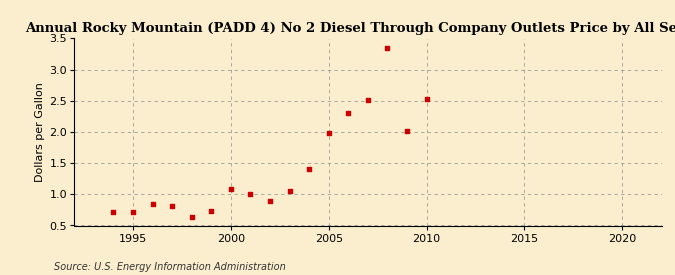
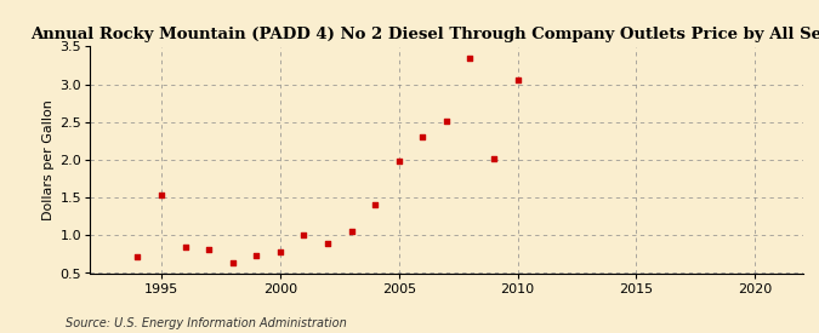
1995: 0.72 -> 1.54
2000: 1.08 -> 0.78
2010: 2.53 -> 3.06
